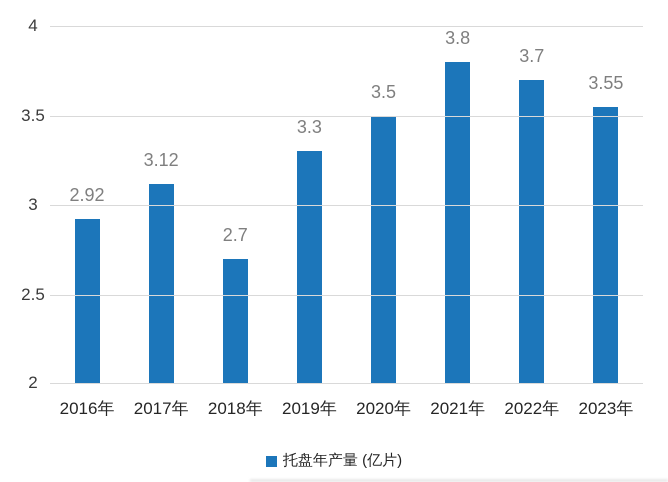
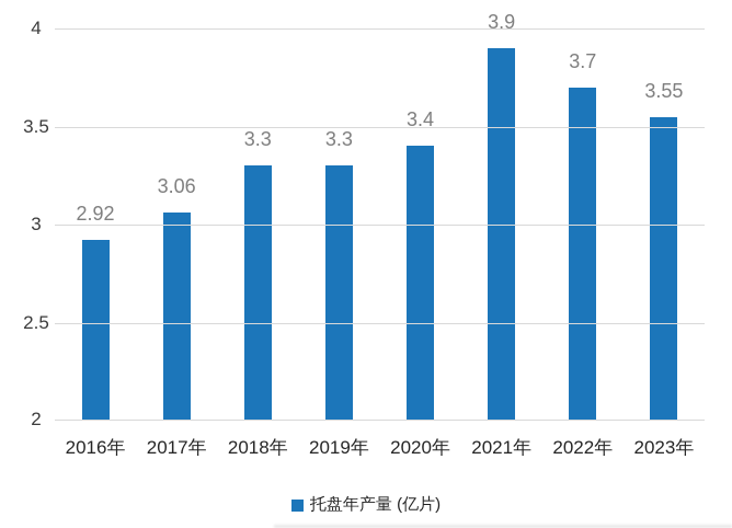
2017年: 3.12 -> 3.06
2018年: 2.7 -> 3.3
2020年: 3.5 -> 3.4
2021年: 3.8 -> 3.9
